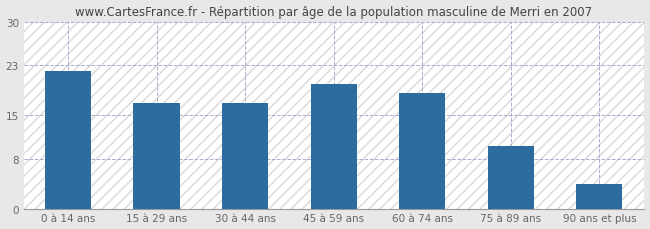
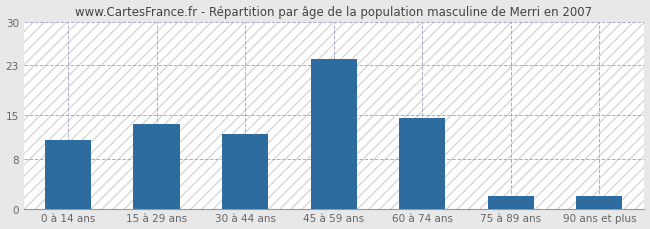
0 à 14 ans: 22.0 -> 11.0
15 à 29 ans: 17.0 -> 13.5
30 à 44 ans: 17.0 -> 12.0
45 à 59 ans: 20.0 -> 24.0
60 à 74 ans: 18.6 -> 14.5
75 à 89 ans: 10.0 -> 2.0
90 ans et plus: 4.0 -> 2.0
